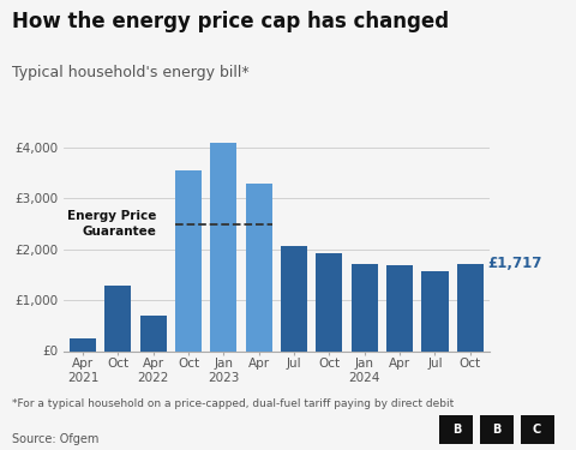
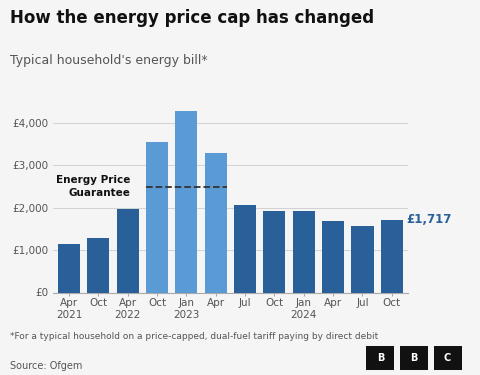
Apr 2021: £250 -> £1,140
Apr 2022: £700 -> £1,970
Jan 2023: £4,100 -> £4,280
Jan 2024: £1,700 -> £1,930
